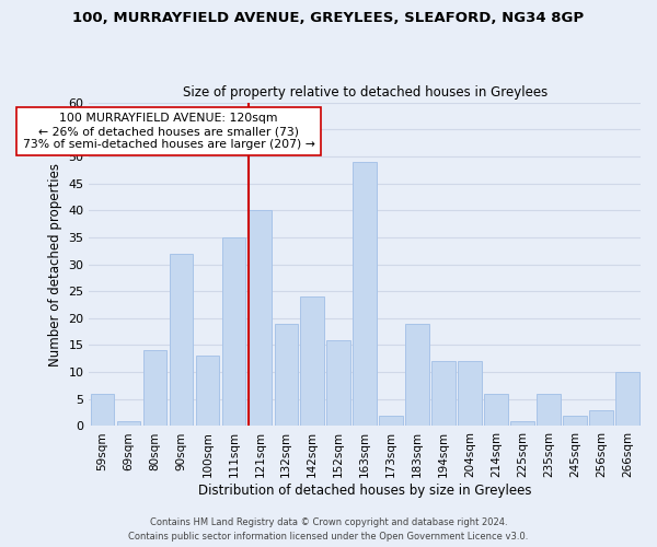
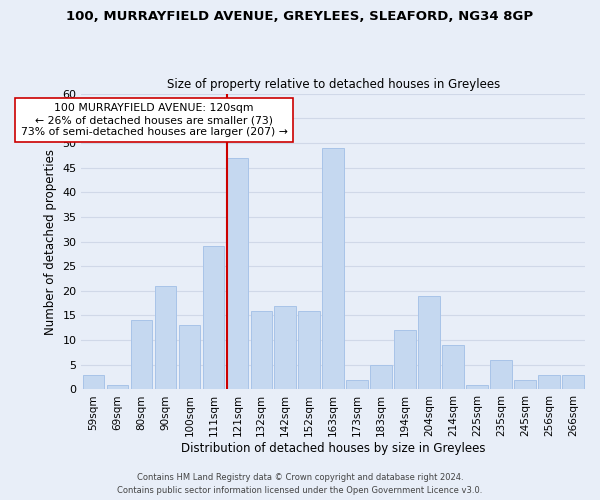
59sqm: 6 -> 3
90sqm: 32 -> 21
111sqm: 35 -> 29
121sqm: 40 -> 47
132sqm: 19 -> 16
142sqm: 24 -> 17
183sqm: 19 -> 5
204sqm: 12 -> 19
214sqm: 6 -> 9
266sqm: 10 -> 3
